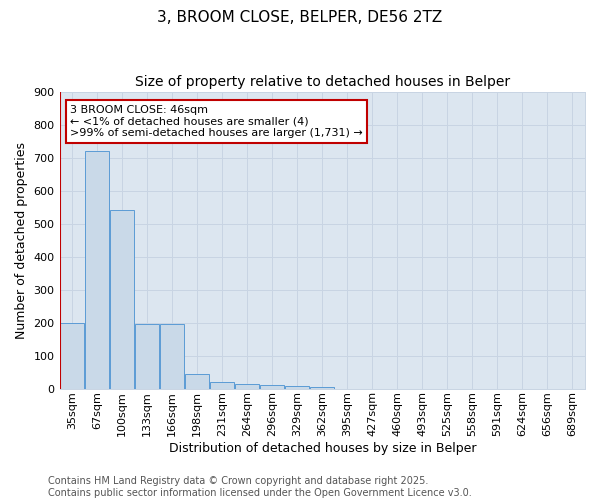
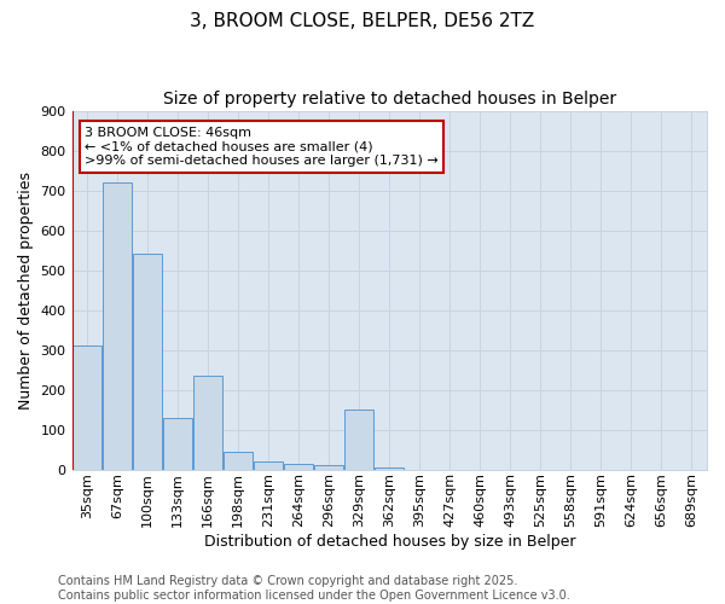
35sqm: 200 -> 310
133sqm: 195 -> 130
166sqm: 195 -> 235
329sqm: 8 -> 150
